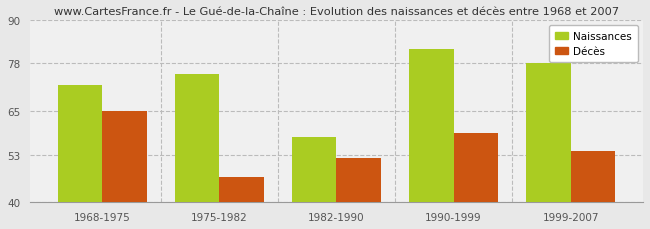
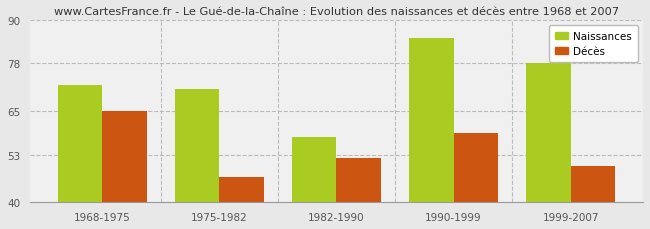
Naissances/1975-1982: 75 -> 71
Naissances/1990-1999: 82 -> 85
Décès/1999-2007: 54 -> 50
